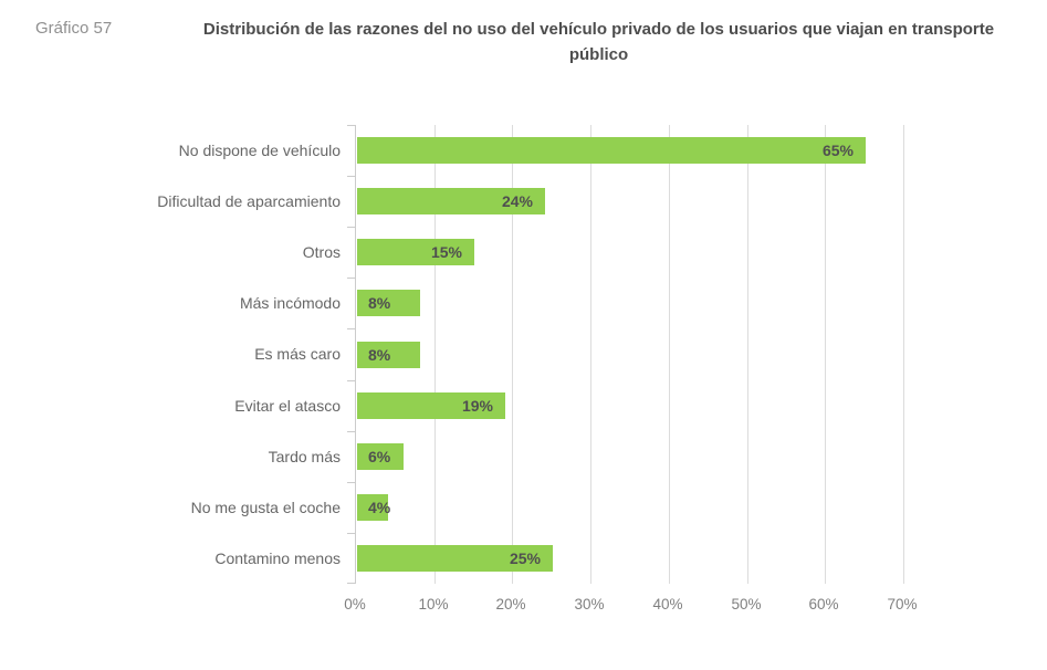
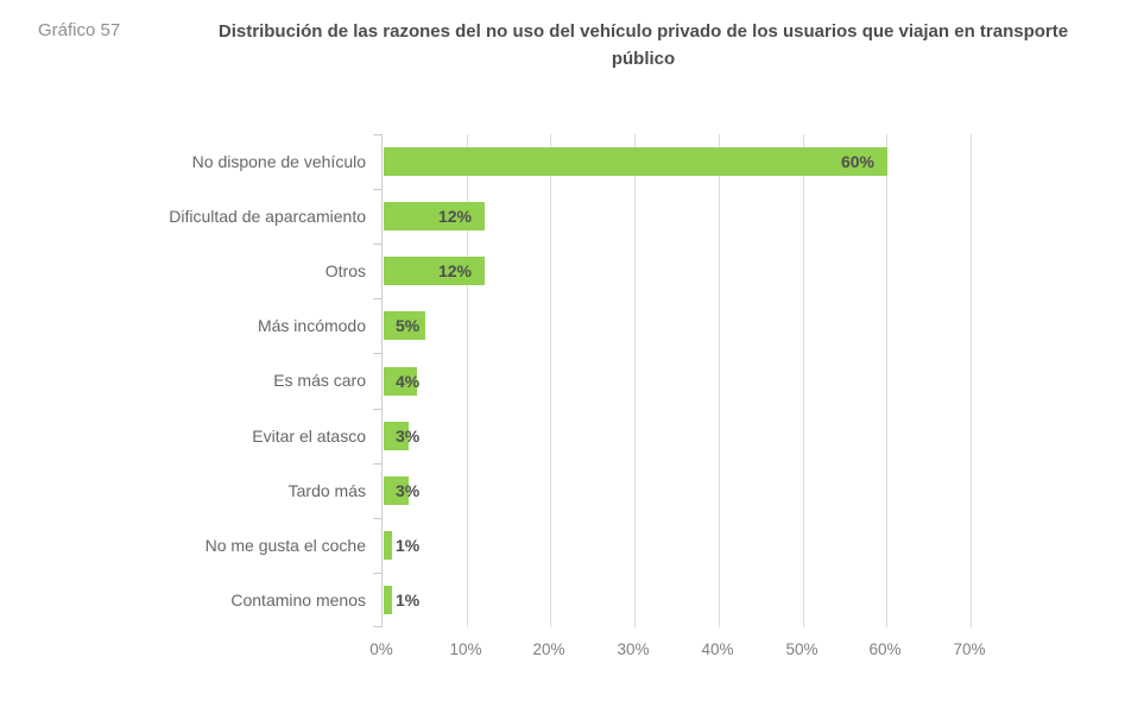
No dispone de vehículo: 65% -> 60%
Dificultad de aparcamiento: 24% -> 12%
Otros: 15% -> 12%
Más incómodo: 8% -> 5%
Es más caro: 8% -> 4%
Evitar el atasco: 19% -> 3%
Tardo más: 6% -> 3%
No me gusta el coche: 4% -> 1%
Contamino menos: 25% -> 1%
